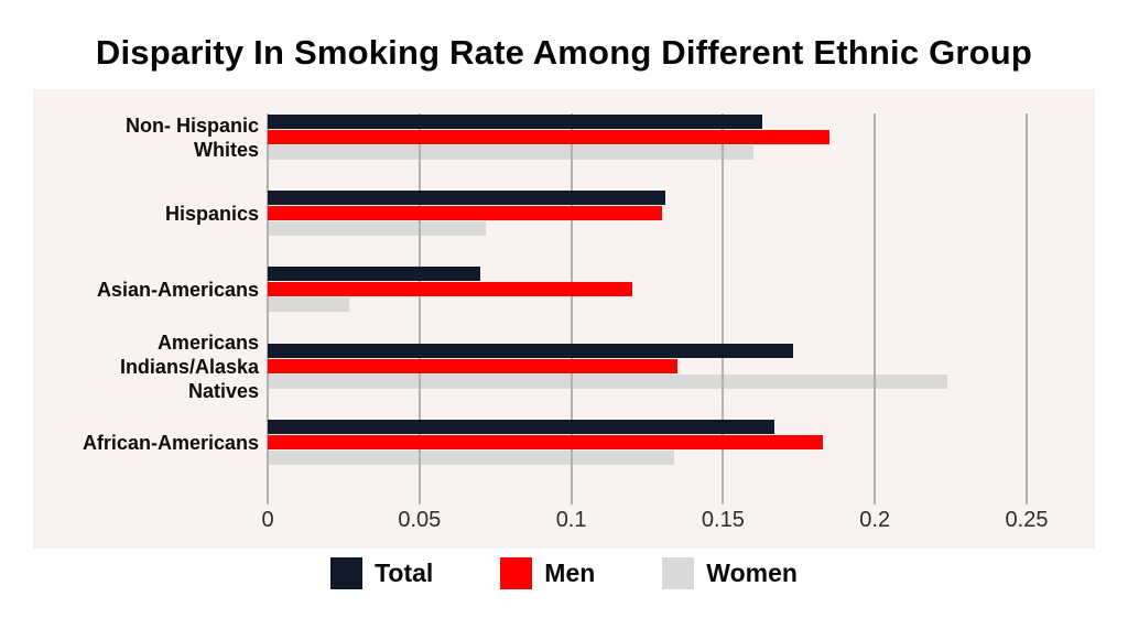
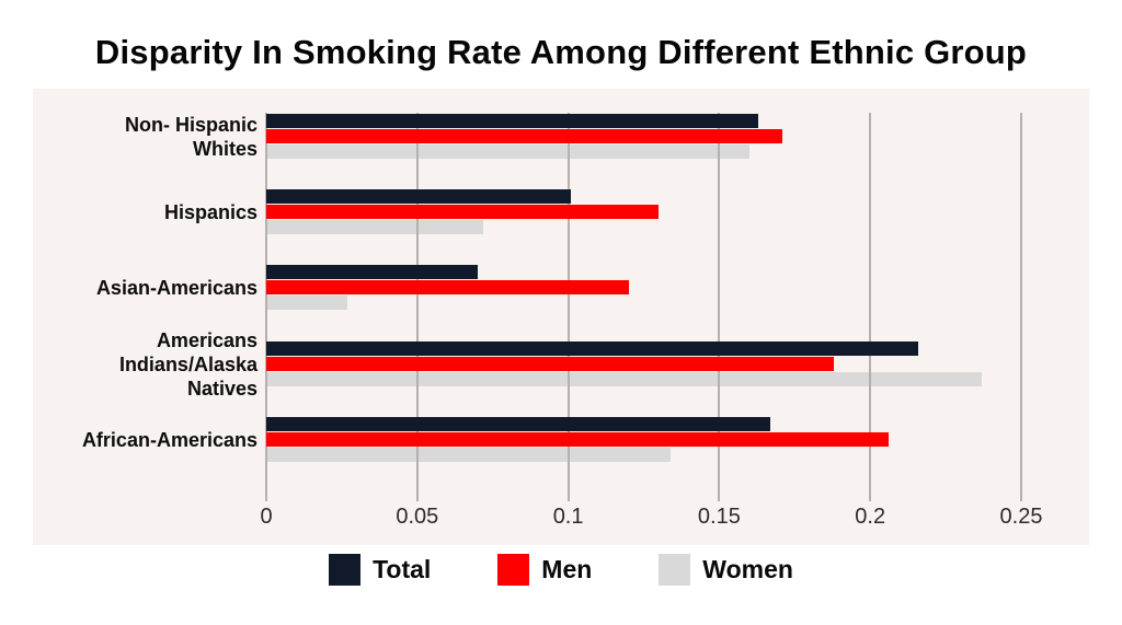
Men/Non- Hispanic Whites: 0.185 -> 0.171
Total/Hispanics: 0.131 -> 0.101
Total/Americans Indians/Alaska Natives: 0.173 -> 0.216
Men/Americans Indians/Alaska Natives: 0.135 -> 0.188
Women/Americans Indians/Alaska Natives: 0.224 -> 0.237
Men/African-Americans: 0.183 -> 0.206
